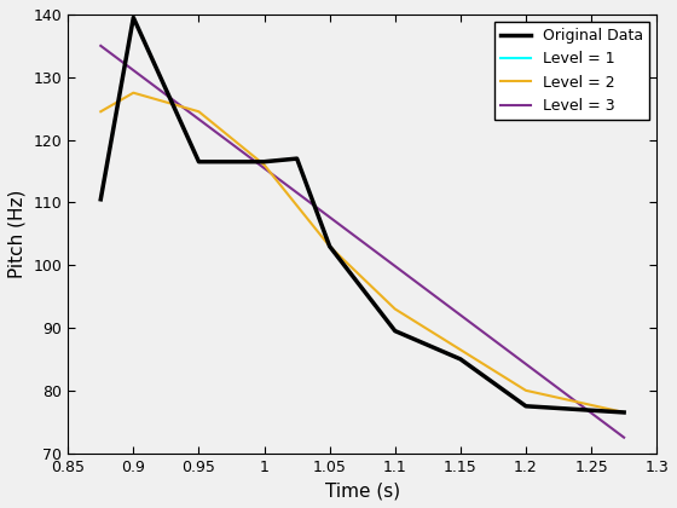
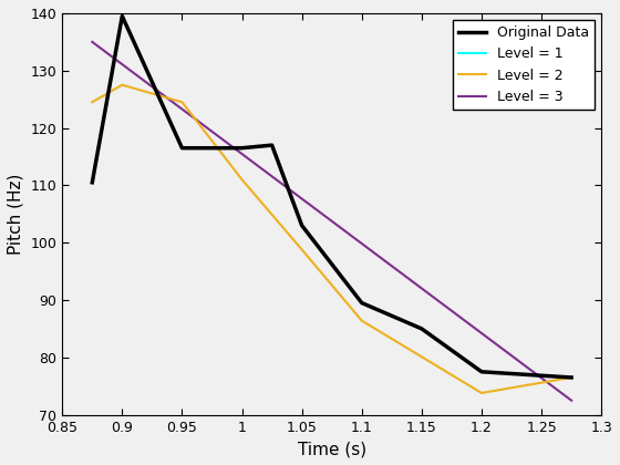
Level = 2/1: 116.0 -> 111.0
Level = 2/1.05: 103.0 -> 98.8
Level = 2/1.1: 93.0 -> 86.4
Level = 2/1.2: 80.0 -> 73.8
